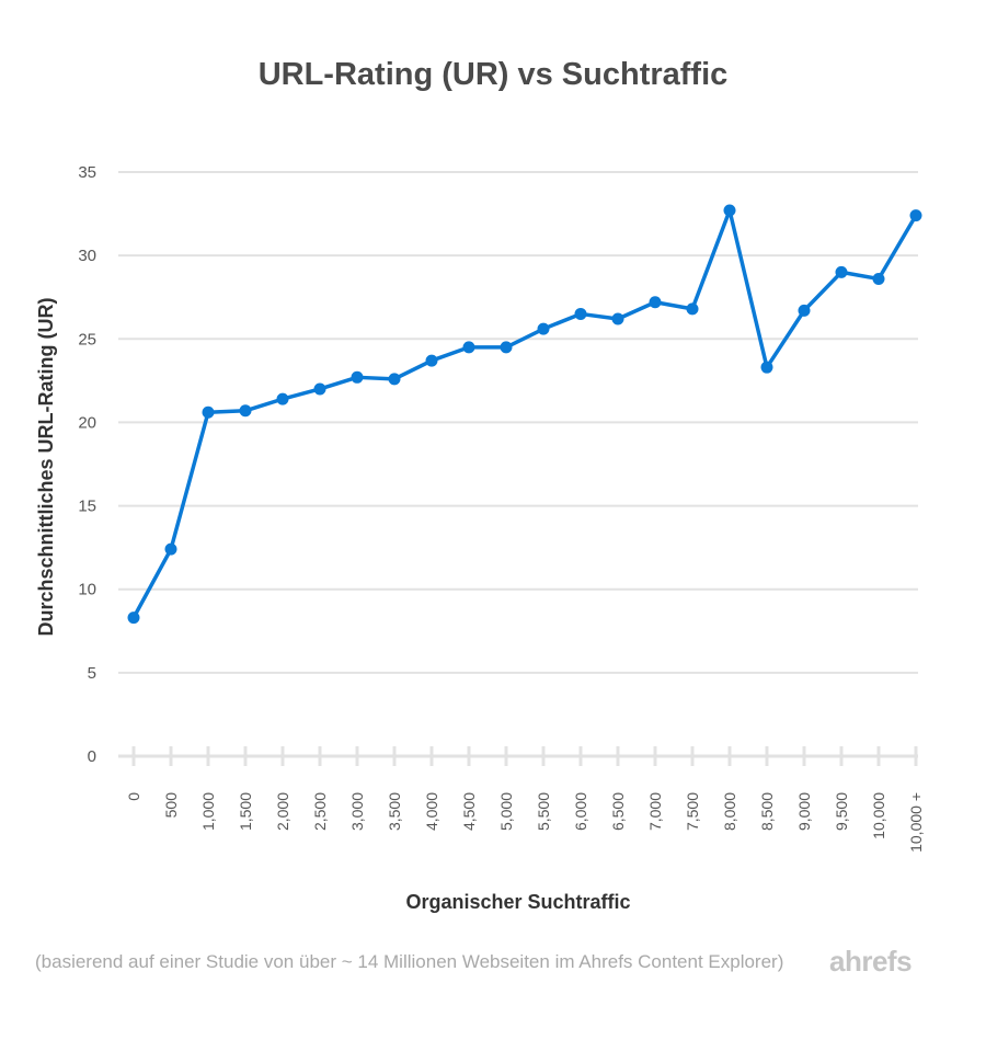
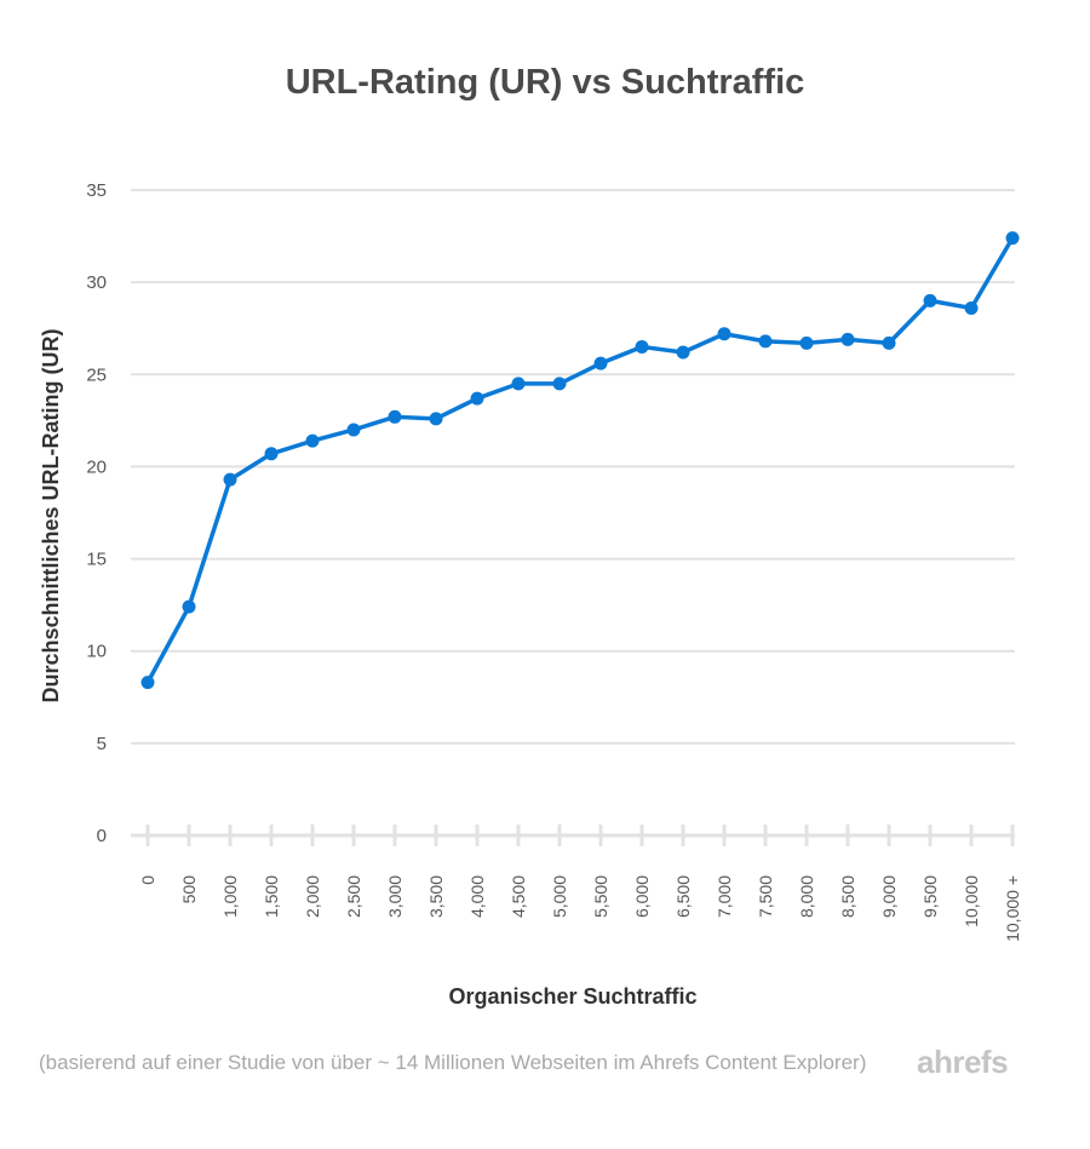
1,000: 20.6 -> 19.3
8,000: 32.7 -> 26.7
8,500: 23.3 -> 26.9
